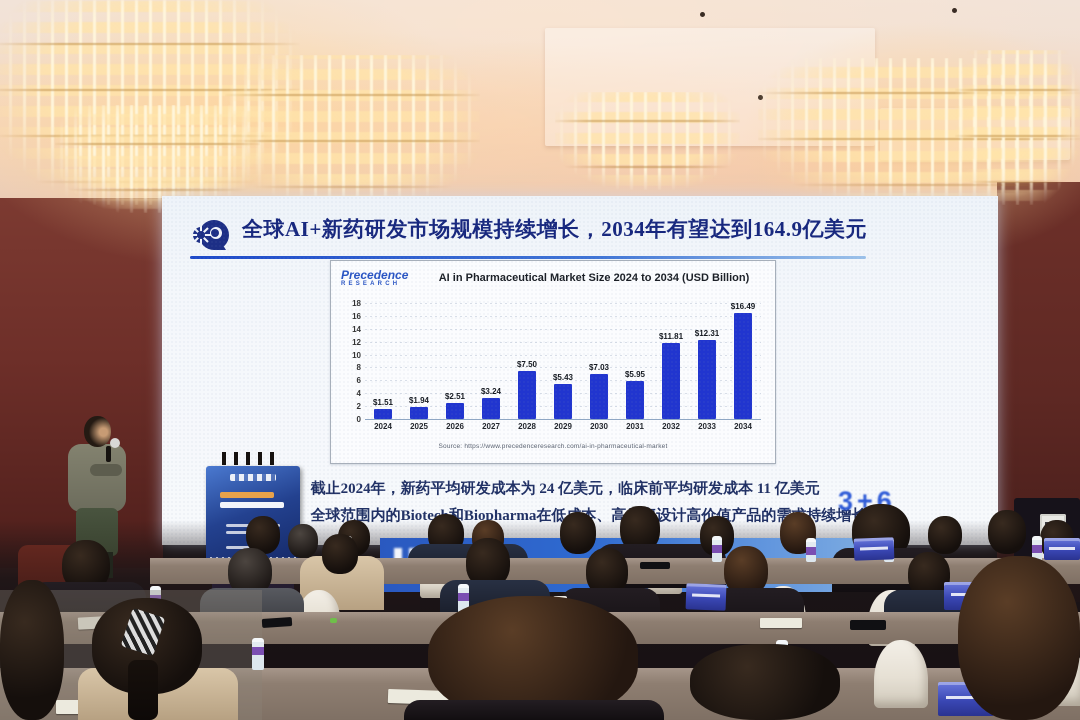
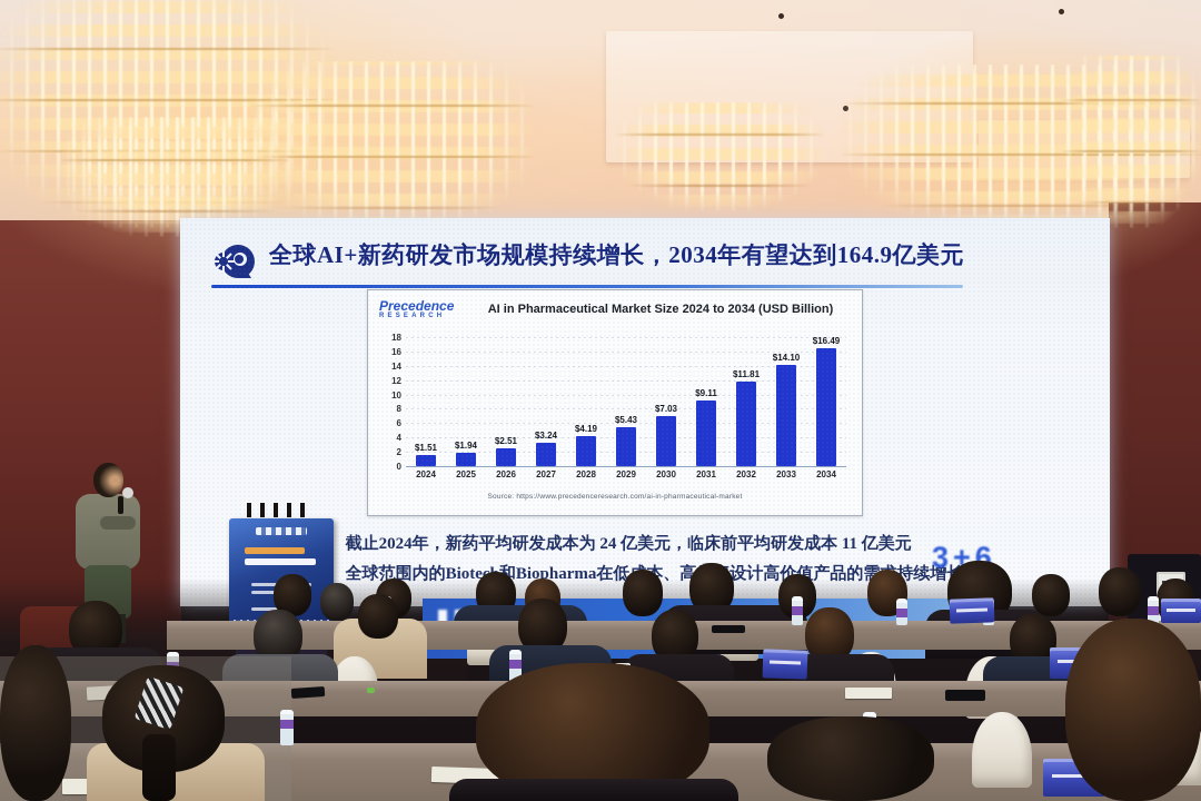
2028: $7.50 -> $4.19
2031: $5.95 -> $9.11
2033: $12.31 -> $14.10
